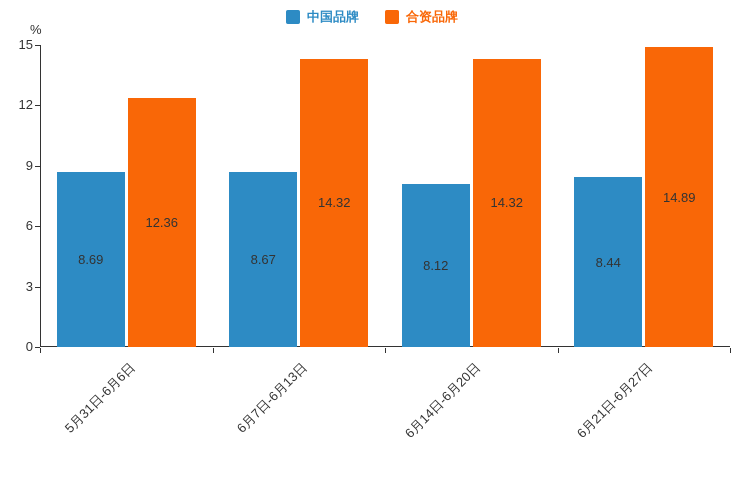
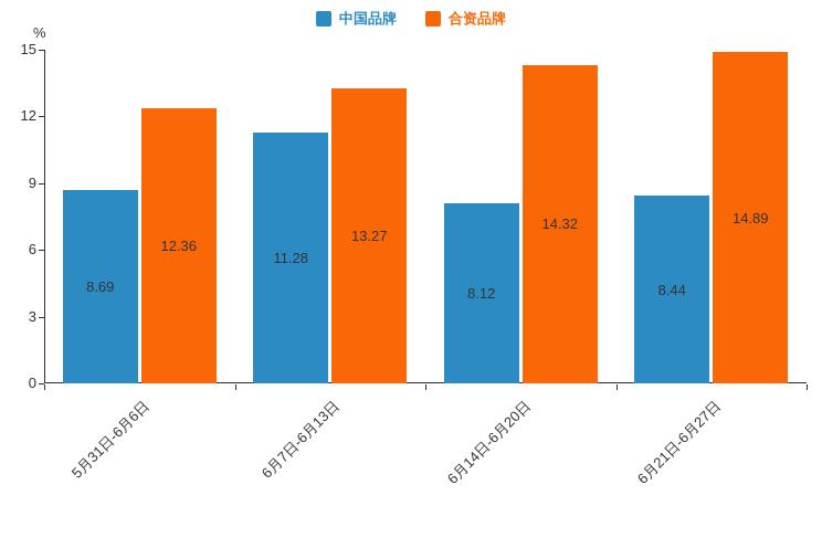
中国品牌/6月7日-6月13日: 8.67 -> 11.28
合资品牌/6月7日-6月13日: 14.32 -> 13.27
